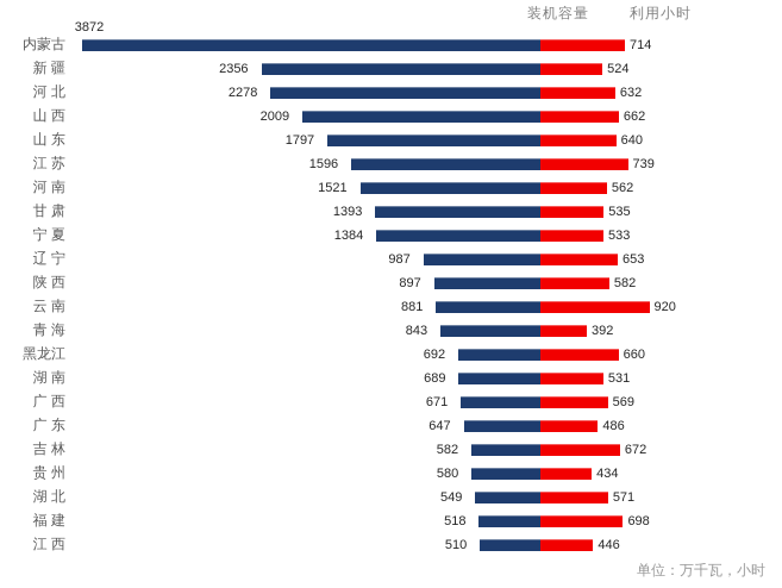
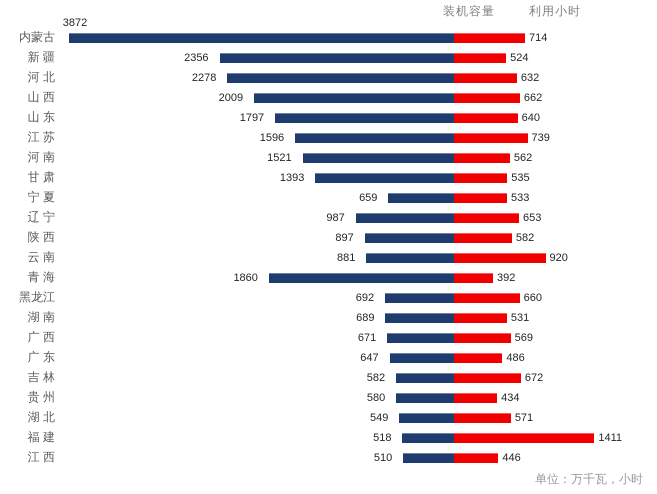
装机容量/宁 夏: 1384 -> 659
装机容量/青 海: 843 -> 1860
利用小时/福 建: 698 -> 1411
